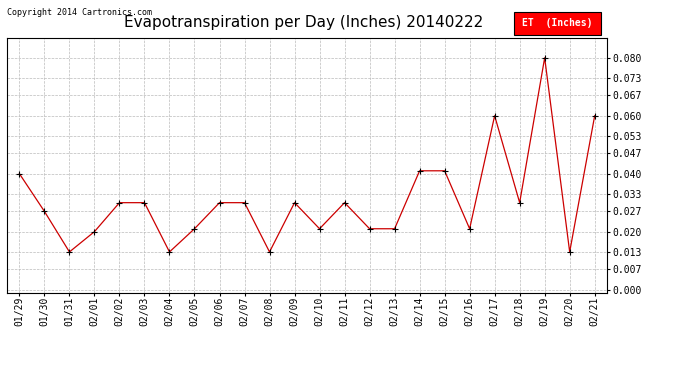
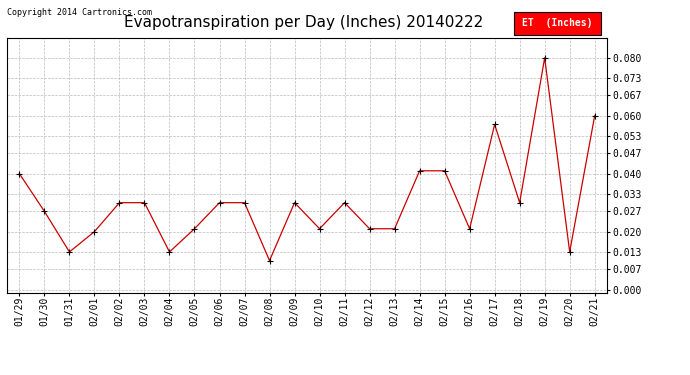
02/08: 0.013 -> 0.010
02/17: 0.060 -> 0.057
